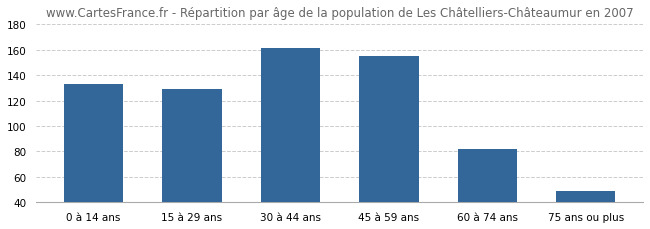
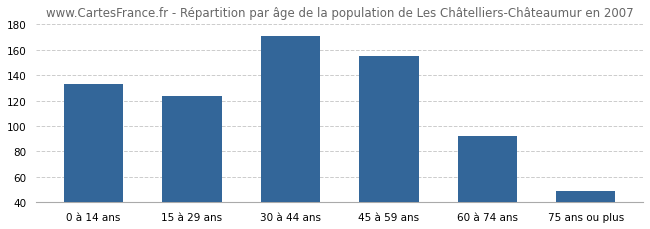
15 à 29 ans: 129 -> 124
30 à 44 ans: 161 -> 171
60 à 74 ans: 82 -> 92
